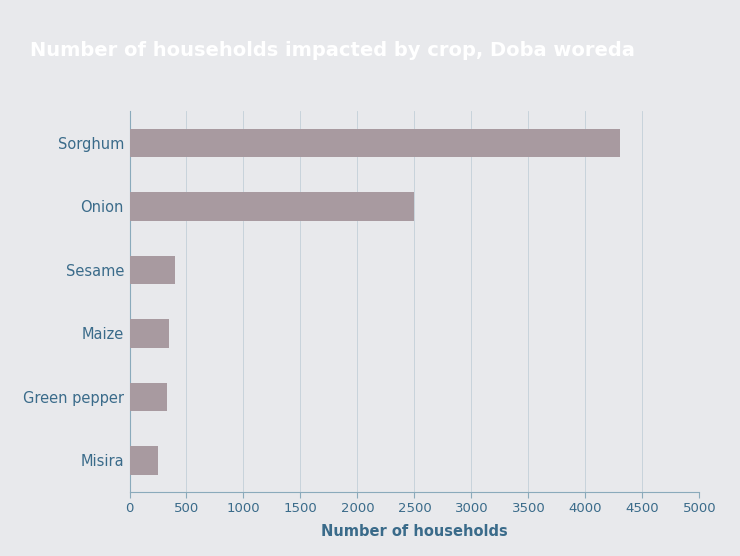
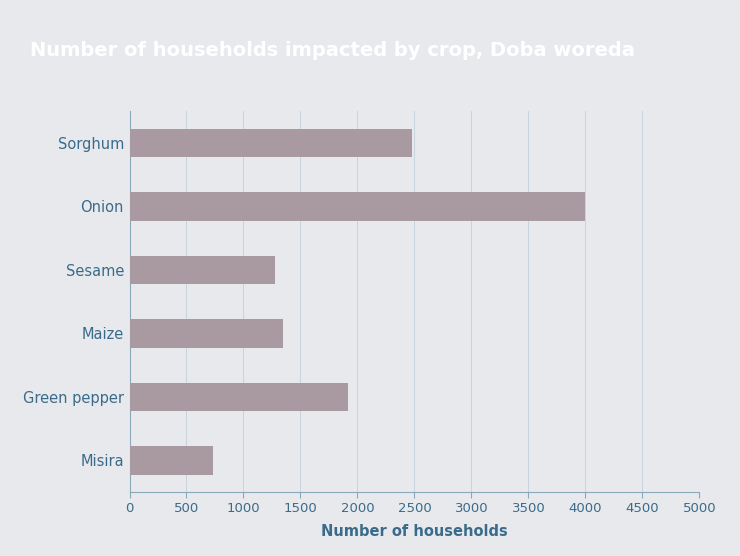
Sorghum: 4300 -> 2480
Onion: 2500 -> 4000
Sesame: 400 -> 1280
Maize: 350 -> 1350
Green pepper: 330 -> 1920
Misira: 250 -> 730
